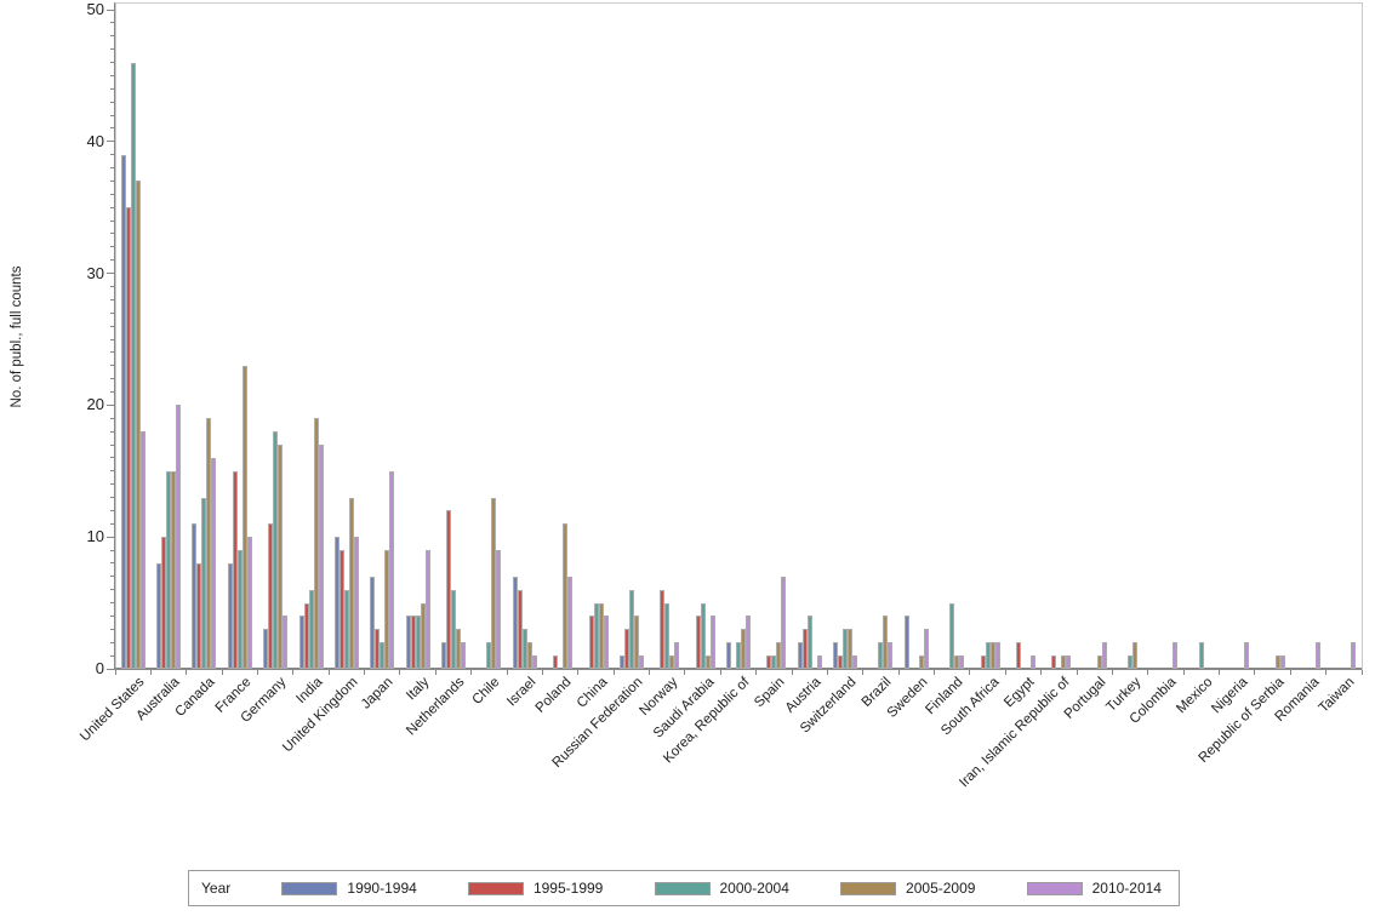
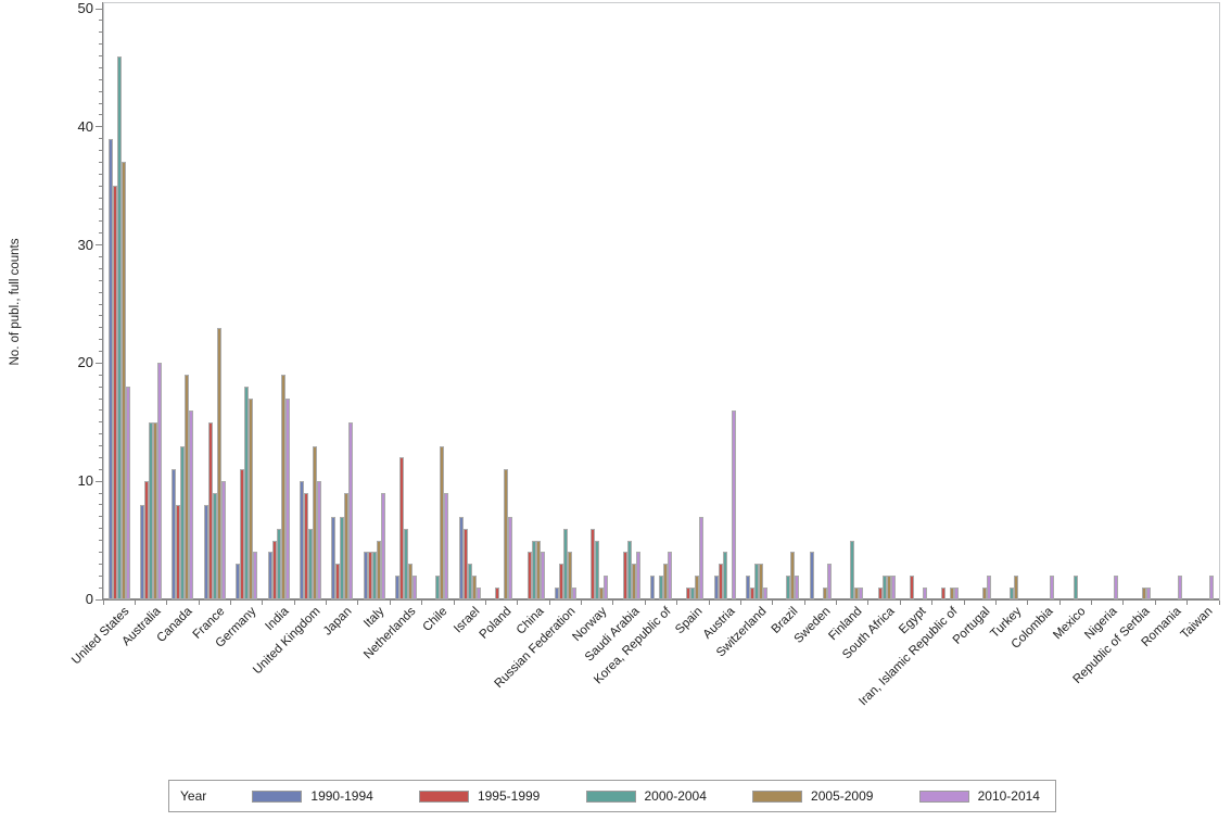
2000-2004/Japan: 2 -> 7
2005-2009/Saudi Arabia: 1 -> 3
2010-2014/Austria: 1 -> 16
